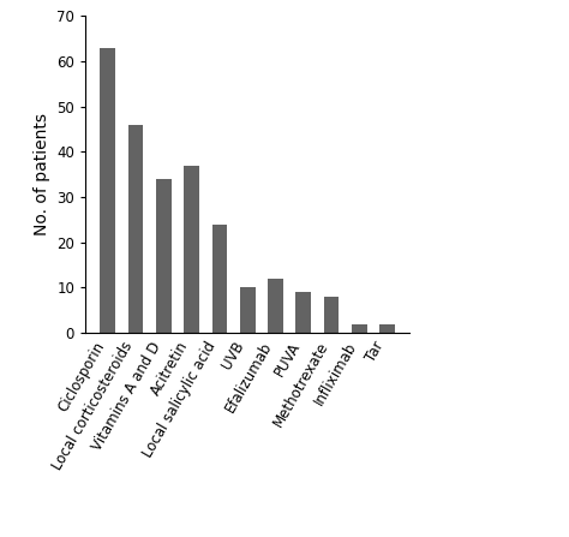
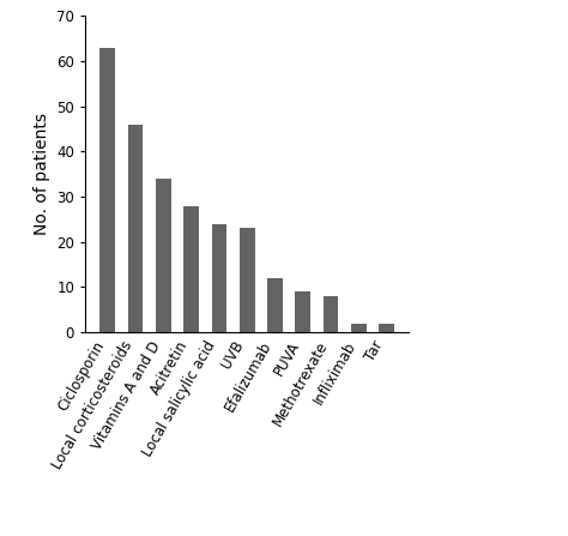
Acitretin: 37 -> 28
UVB: 10 -> 23
